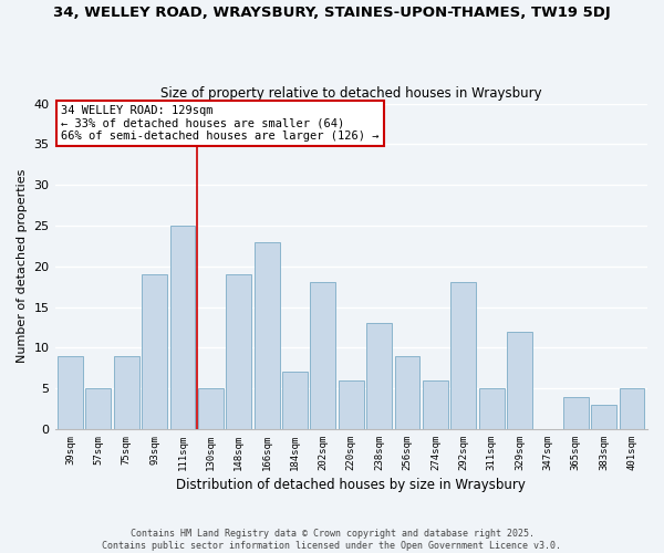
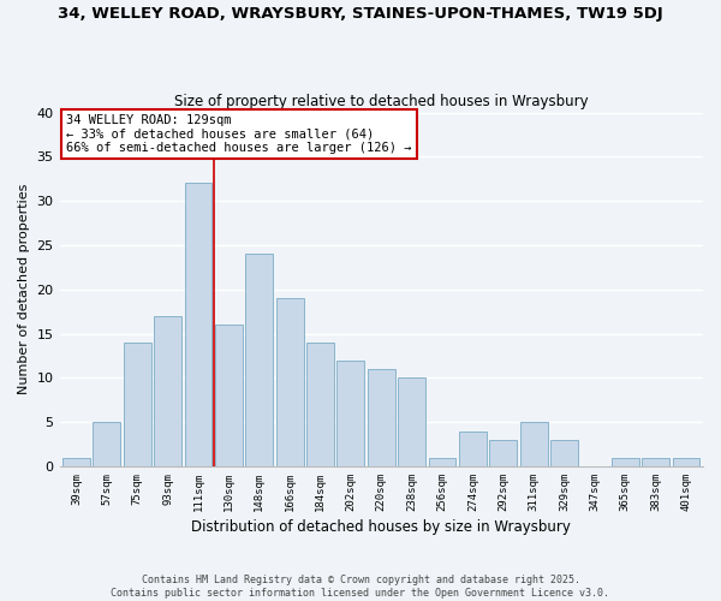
39sqm: 9 -> 1
75sqm: 9 -> 14
93sqm: 19 -> 17
111sqm: 25 -> 32
130sqm: 5 -> 16
148sqm: 19 -> 24
166sqm: 23 -> 19
184sqm: 7 -> 14
202sqm: 18 -> 12
220sqm: 6 -> 11
238sqm: 13 -> 10
256sqm: 9 -> 1
274sqm: 6 -> 4
292sqm: 18 -> 3
329sqm: 12 -> 3
365sqm: 4 -> 1
383sqm: 3 -> 1
401sqm: 5 -> 1
